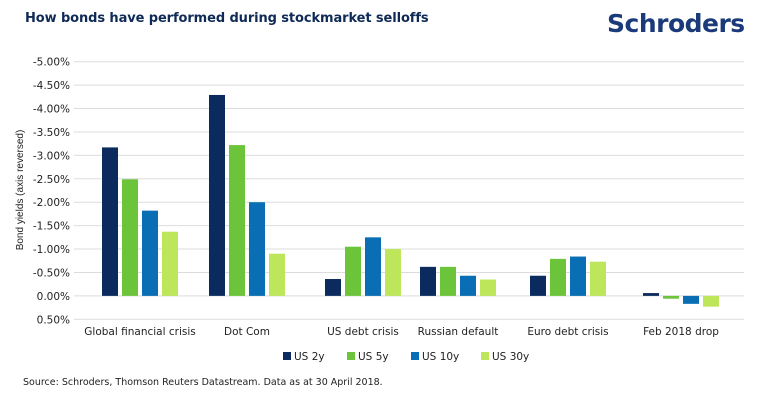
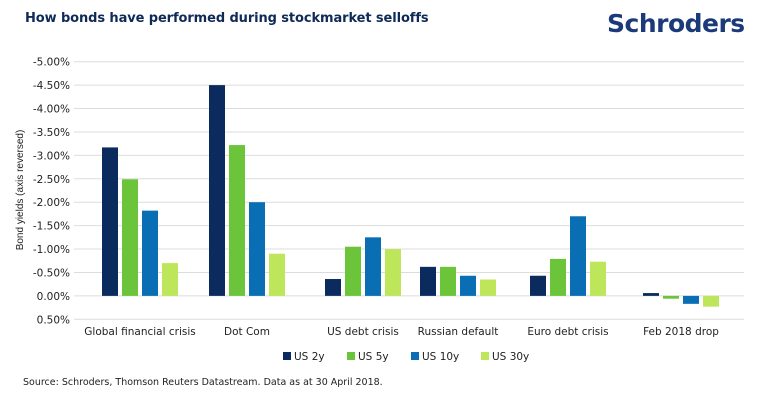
US 30y/Global financial crisis: -1.4% -> -0.7%
US 2y/Dot Com: -4.3% -> -4.5%
US 10y/Euro debt crisis: -0.8% -> -1.7%
